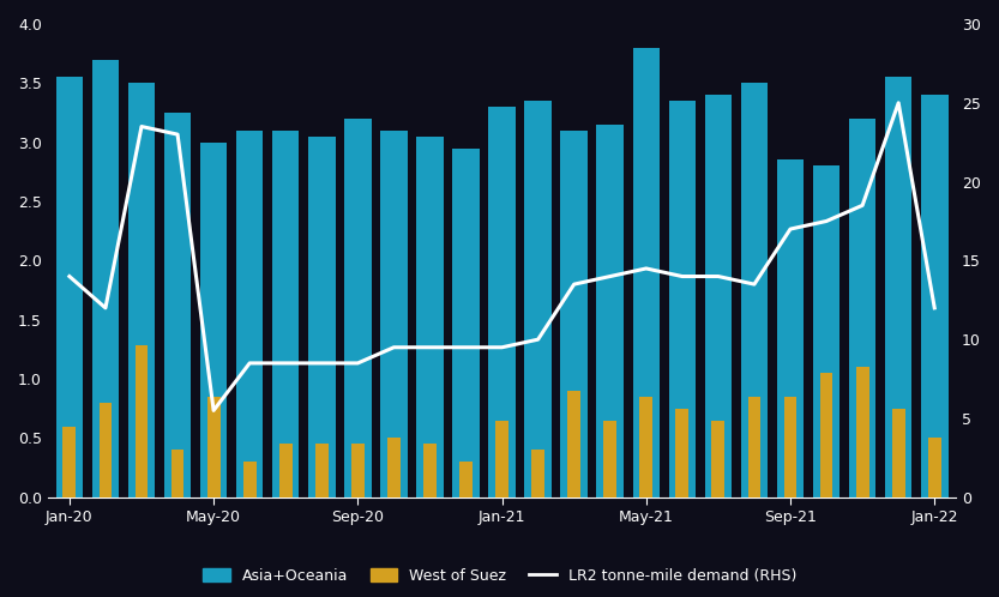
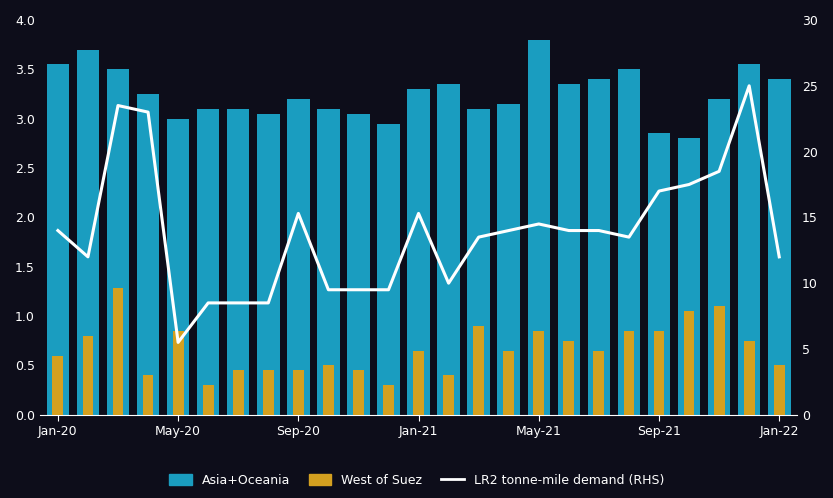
LR2 tonne-mile demand (RHS)/Sep-20: 8.5 -> 15.3
LR2 tonne-mile demand (RHS)/Jan-21: 9.5 -> 15.3
